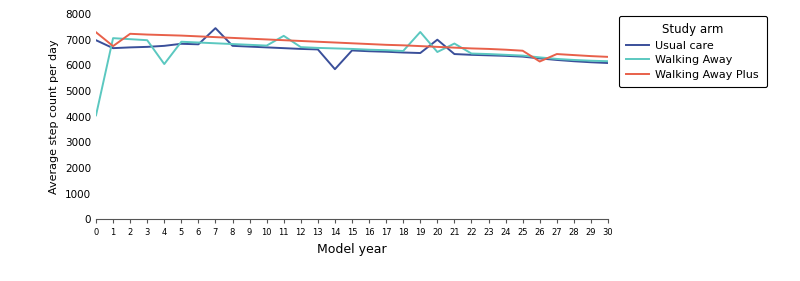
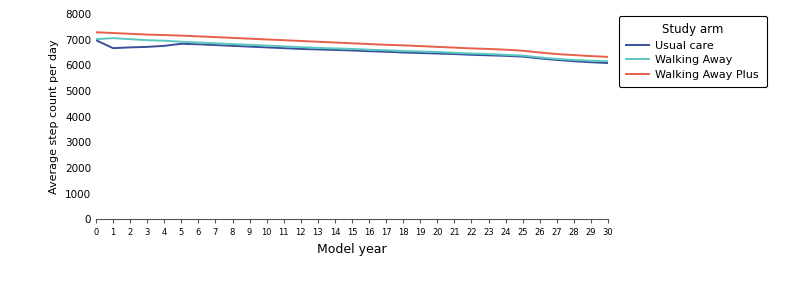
Walking Away/0: 4050 -> 7020
Walking Away Plus/1: 6750 -> 7260
Walking Away/4: 6050 -> 6960
Usual care/7: 7450 -> 6790
Walking Away/11: 7150 -> 6740
Usual care/14: 5850 -> 6600
Walking Away/19: 7300 -> 6540
Usual care/20: 7000 -> 6460
Walking Away/21: 6850 -> 6490
Walking Away Plus/26: 6150 -> 6500
